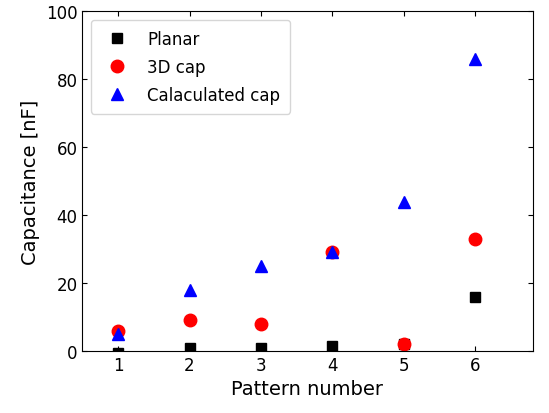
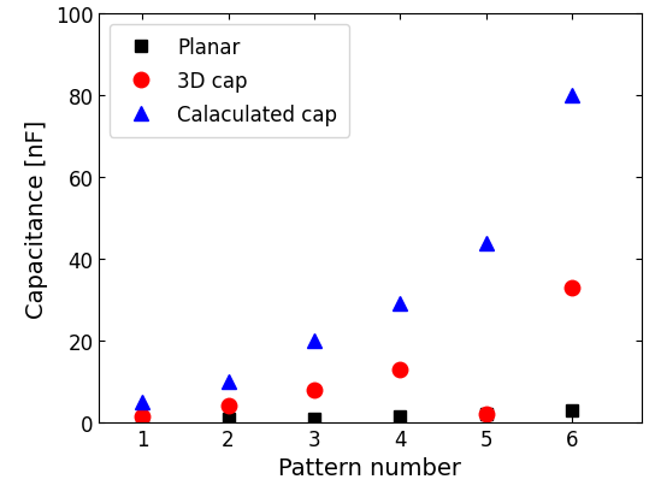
3D cap/1: 6.0 -> 1.5
3D cap/2: 9.0 -> 4.0
Calaculated cap/2: 18 -> 10
Calaculated cap/3: 25 -> 20
3D cap/4: 29.0 -> 13.0
Planar/6: 16.0 -> 3.0
Calaculated cap/6: 86 -> 80
